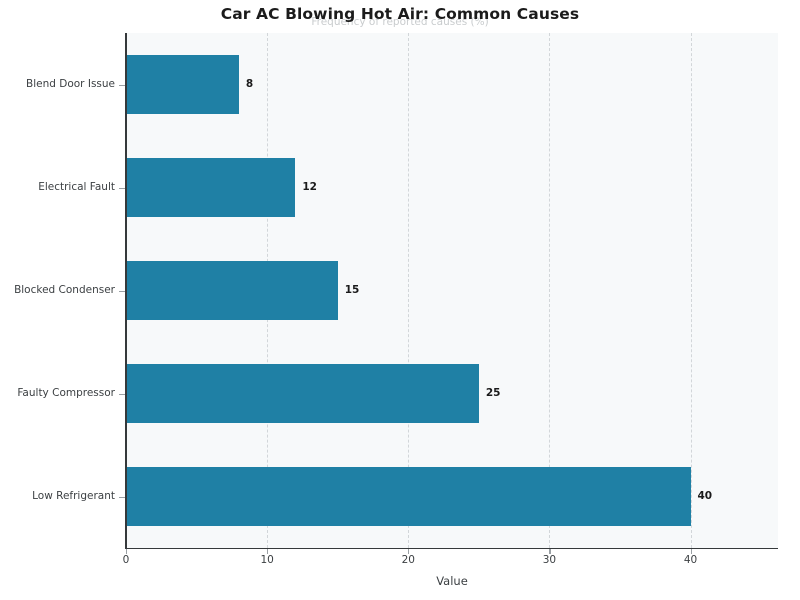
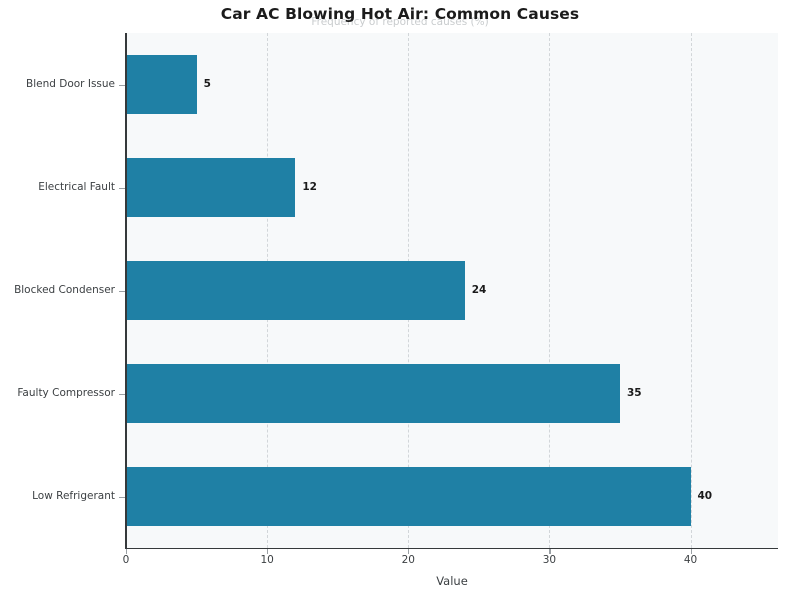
Faulty Compressor: 25 -> 35
Blocked Condenser: 15 -> 24
Blend Door Issue: 8 -> 5
